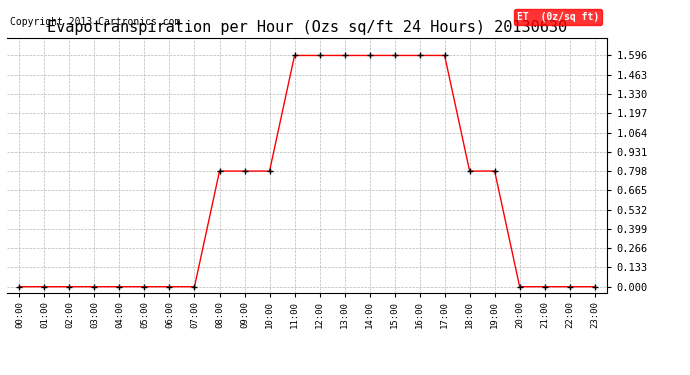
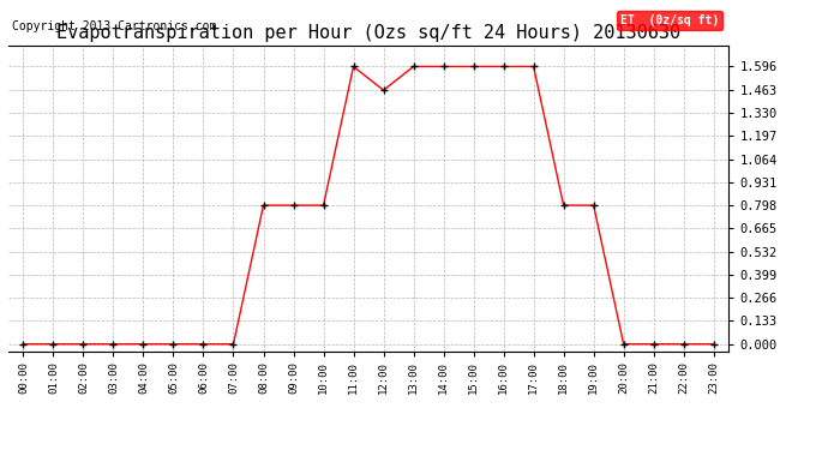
12:00: 1.60 -> 1.46
